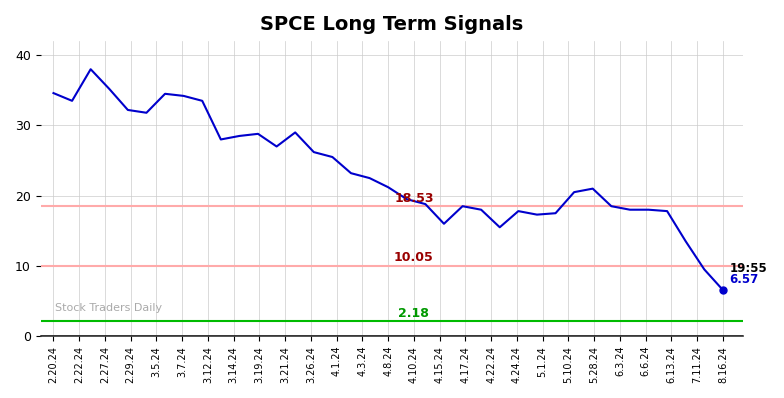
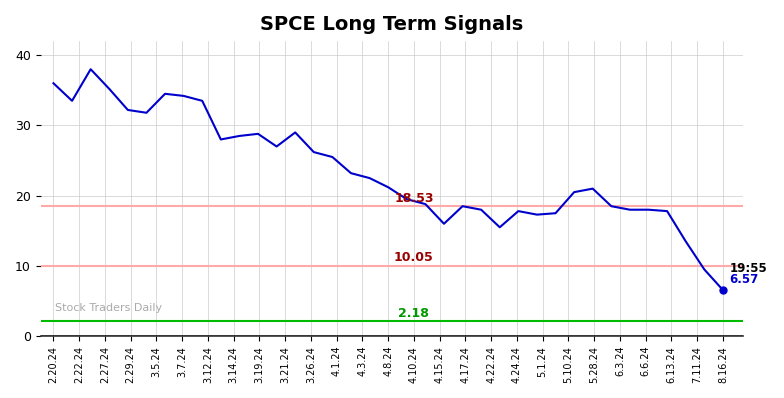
2.20.24: 34.6 -> 36.0
